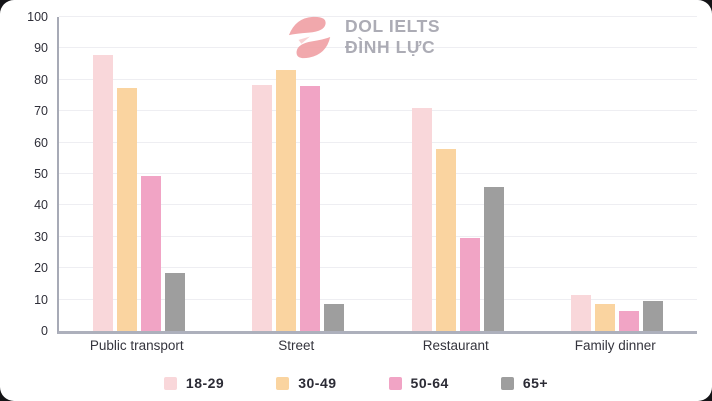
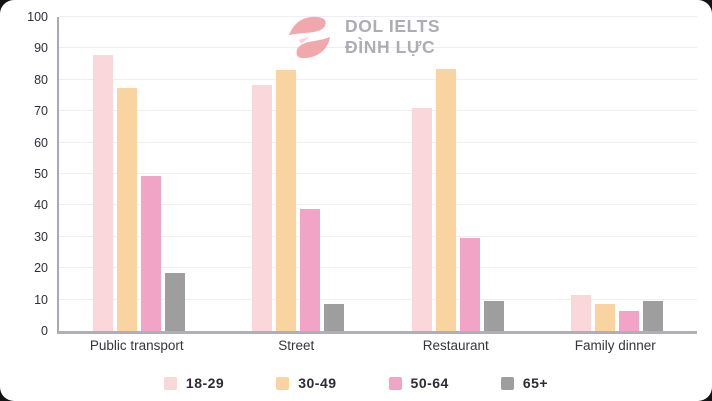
50-64/Street: 78 -> 39
30-49/Restaurant: 58 -> 84
65+/Restaurant: 46 -> 10
